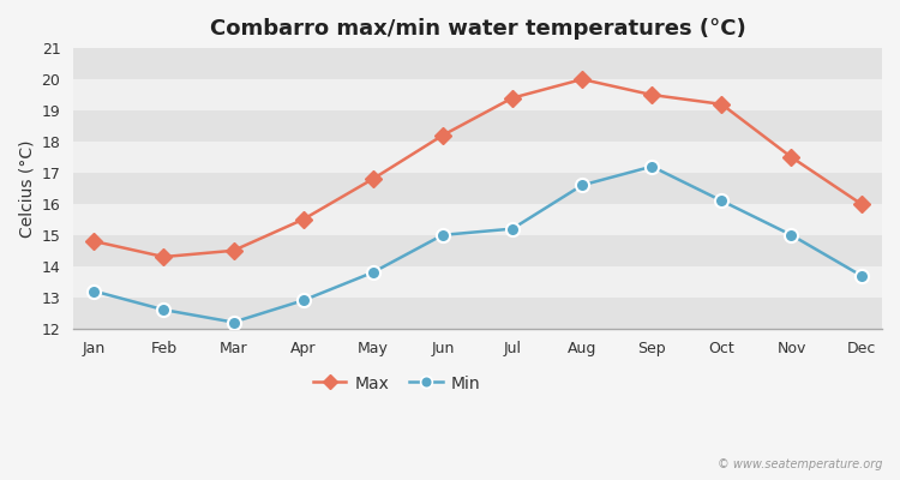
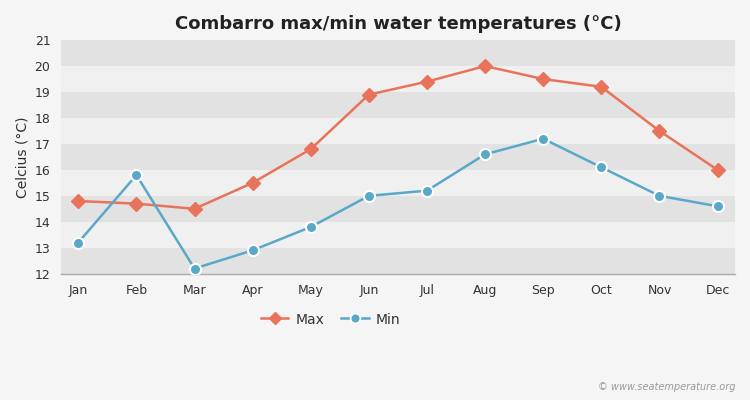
Max/Feb: 14.3 -> 14.7
Min/Feb: 12.6 -> 15.8
Max/Jun: 18.2 -> 18.9
Min/Dec: 13.7 -> 14.6
